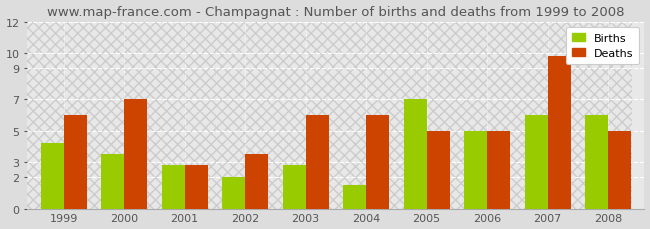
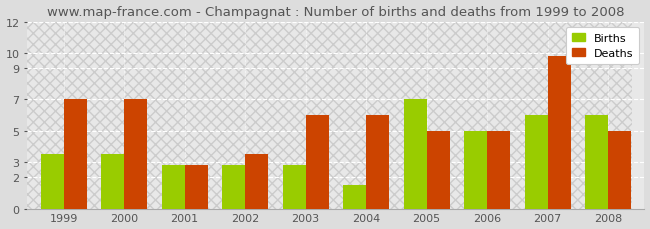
Births/1999: 4.2 -> 3.5
Deaths/1999: 6.0 -> 7.0
Births/2002: 2.0 -> 2.8
